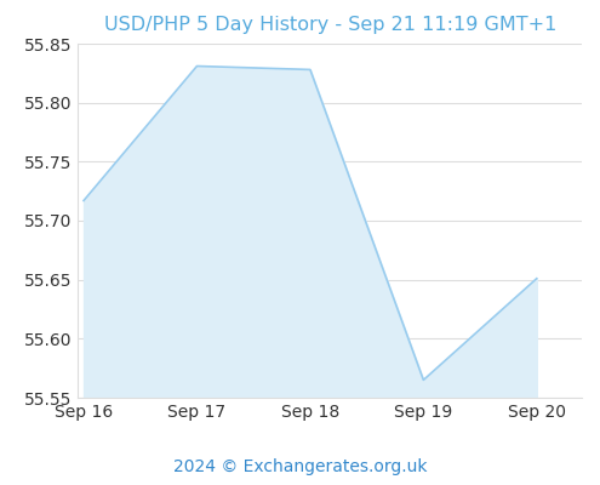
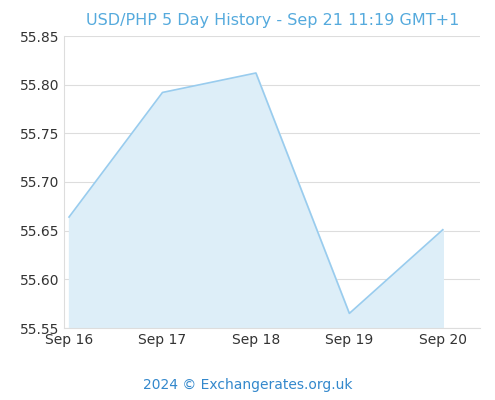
Sep 16: 55.717 -> 55.664
Sep 17: 55.831 -> 55.792
Sep 18: 55.828 -> 55.812
